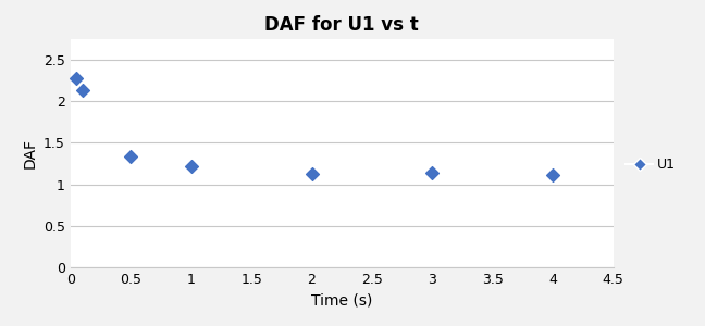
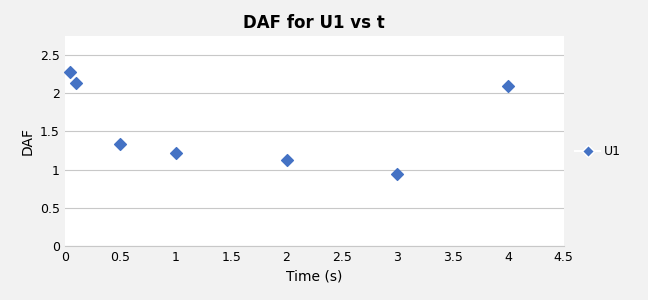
3: 1.14 -> 0.94
4: 1.11 -> 2.10
